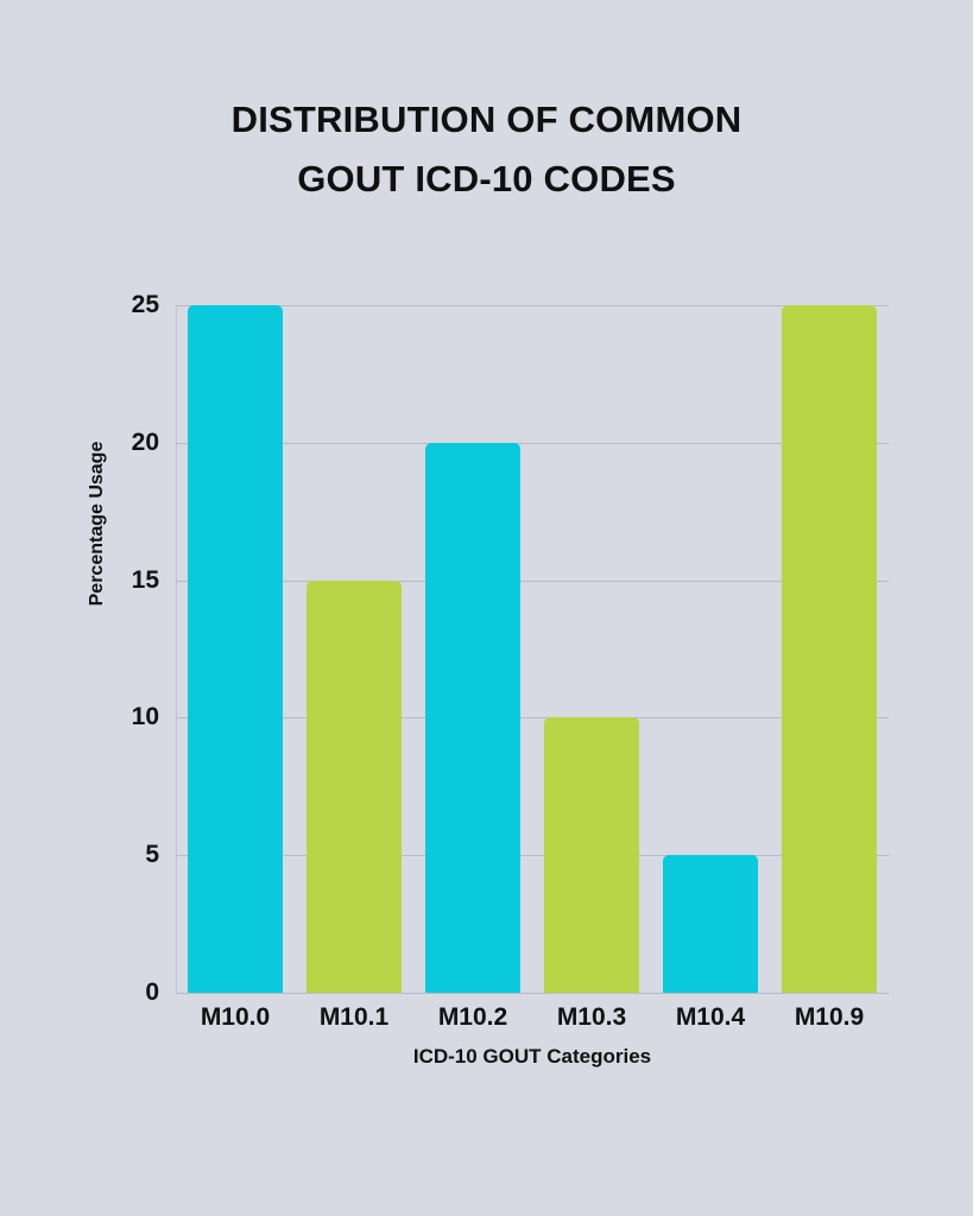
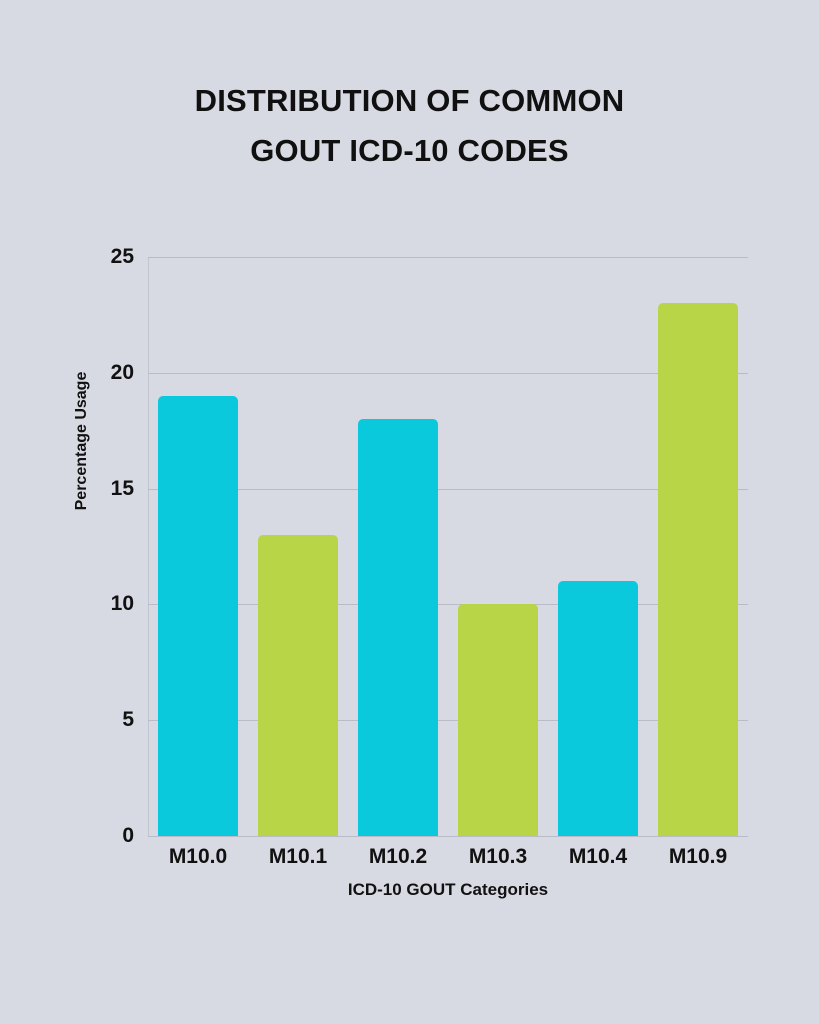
M10.0: 25 -> 19
M10.1: 15 -> 13
M10.2: 20 -> 18
M10.4: 5 -> 11
M10.9: 25 -> 23
